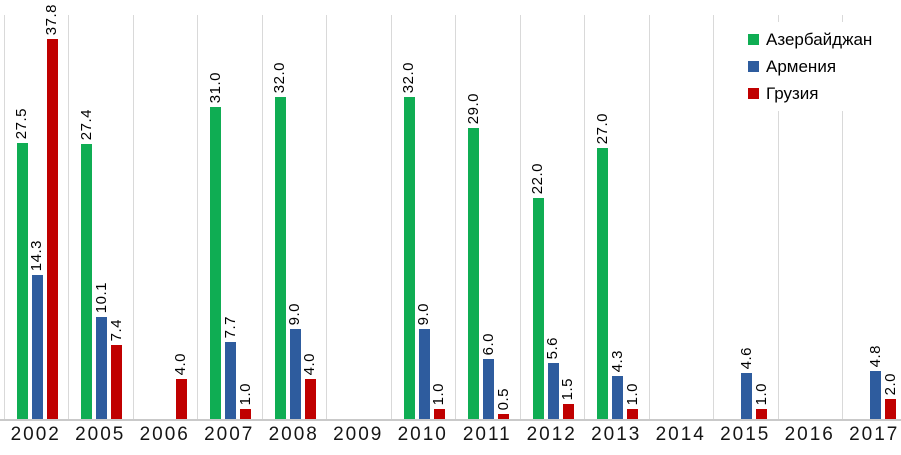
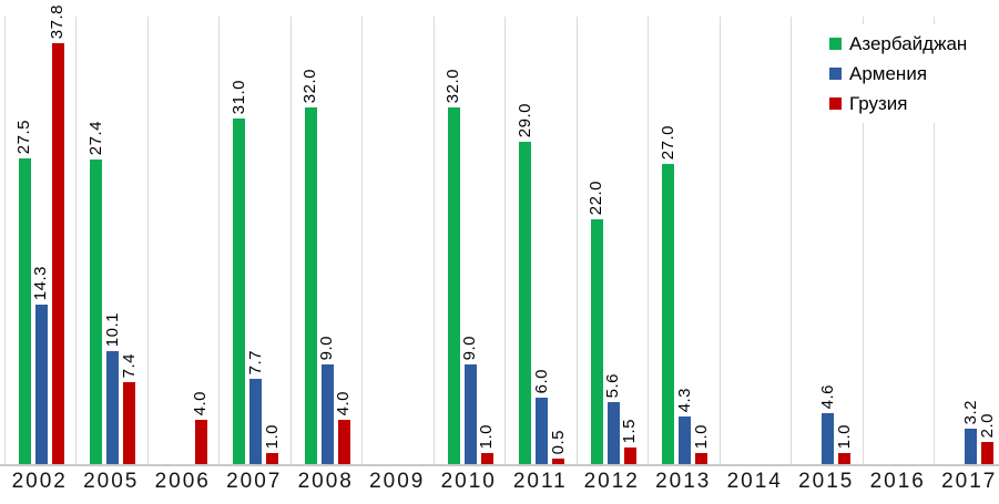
Армения/2017: 4.8 -> 3.2
